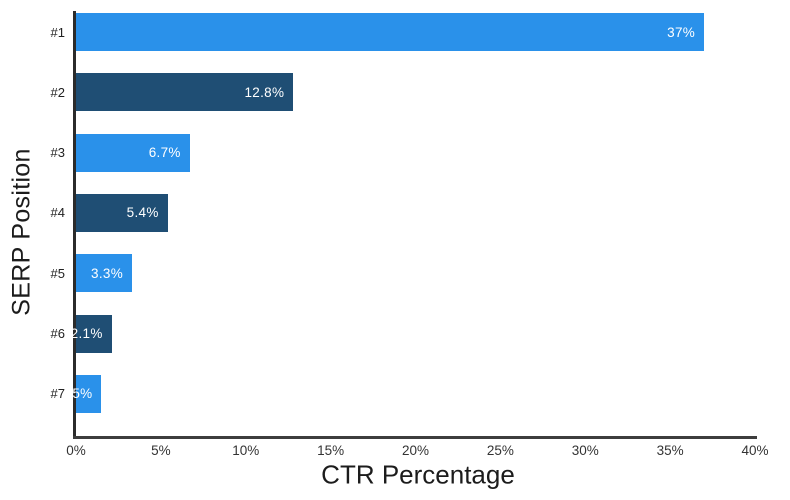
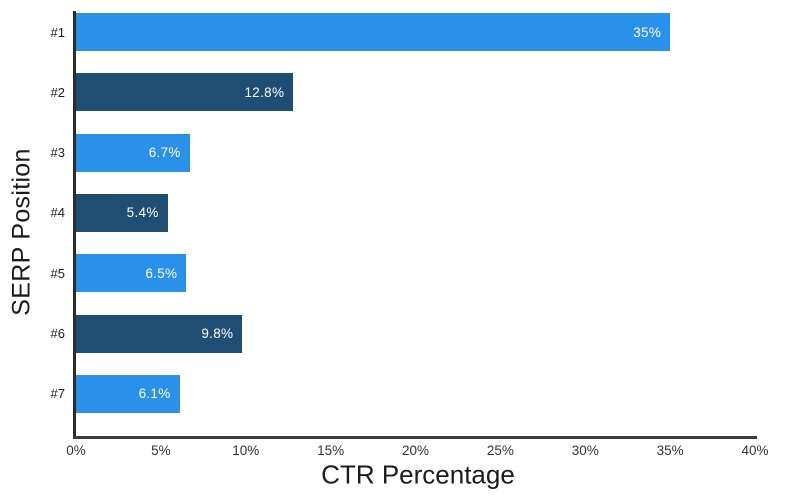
#1: 37% -> 35%
#5: 3.3% -> 6.5%
#6: 2.1% -> 9.8%
#7: 1.5% -> 6.1%
